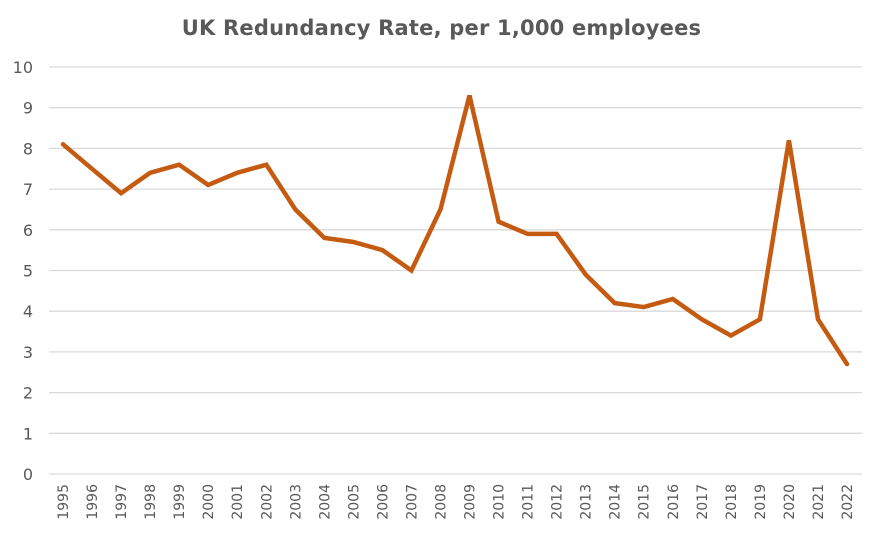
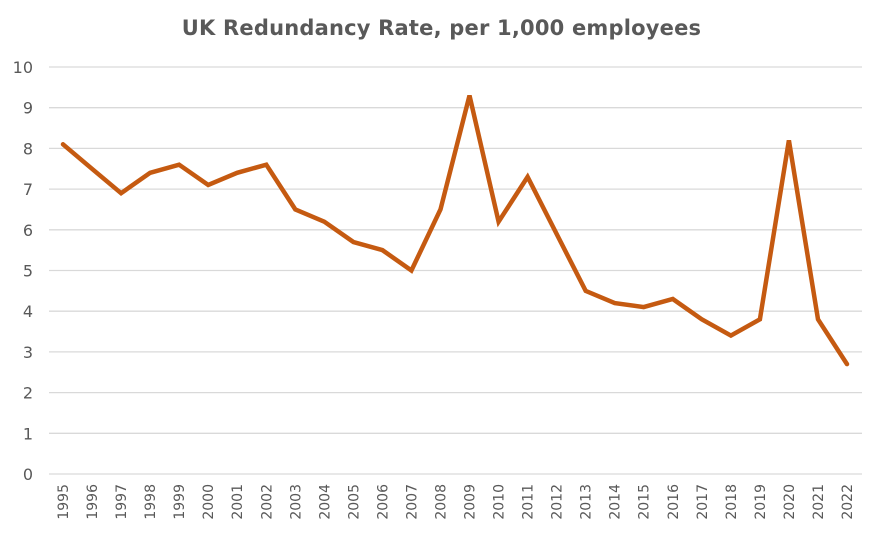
2004: 5.8 -> 6.2
2011: 5.9 -> 7.3
2013: 4.9 -> 4.5
